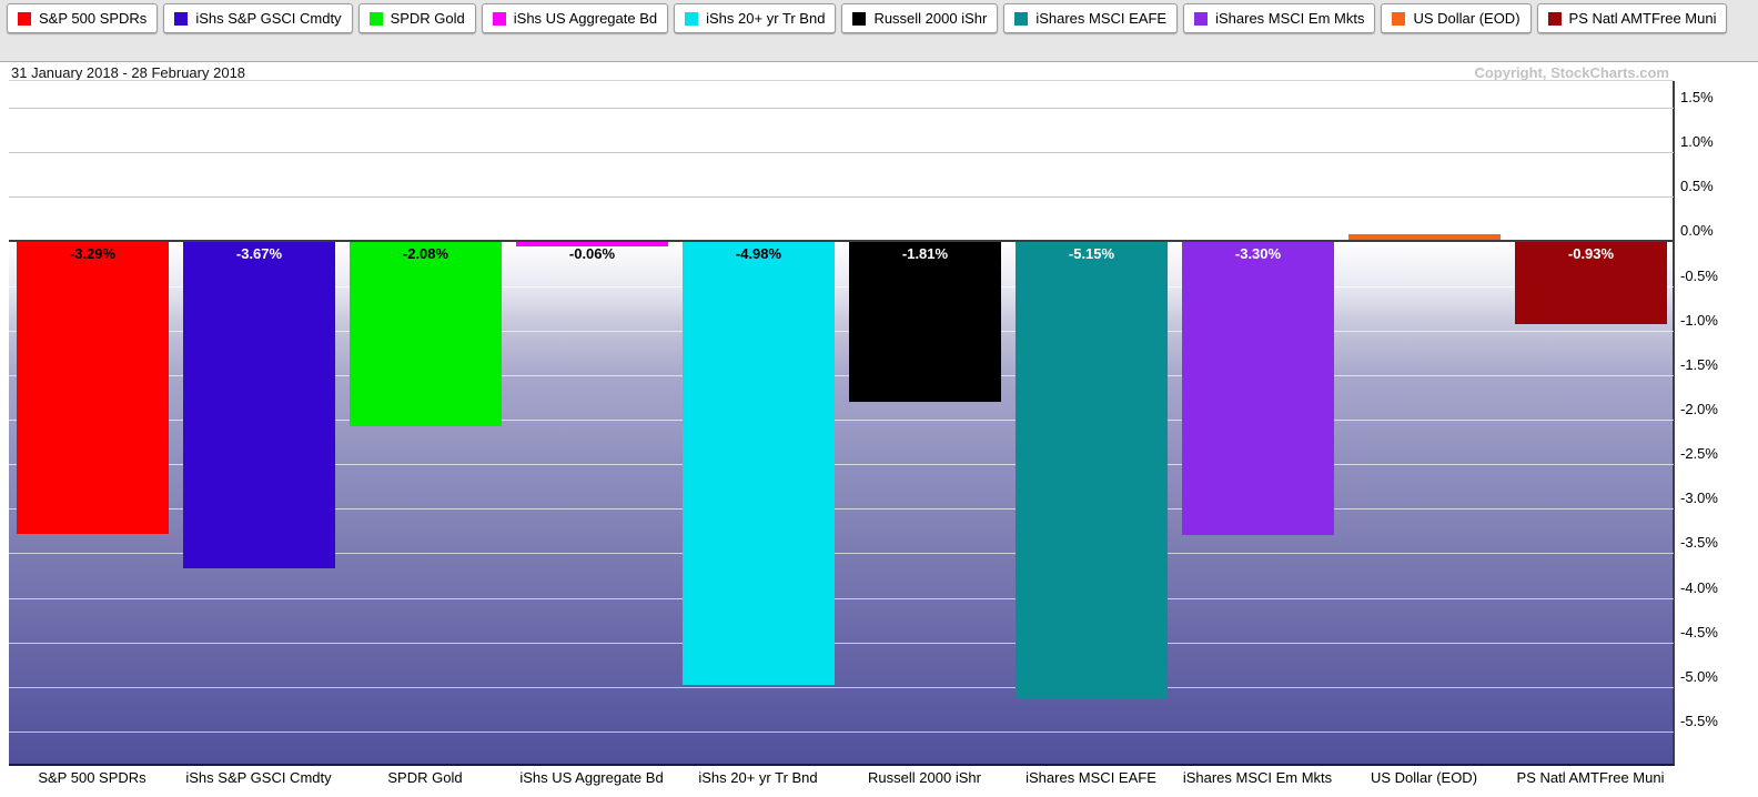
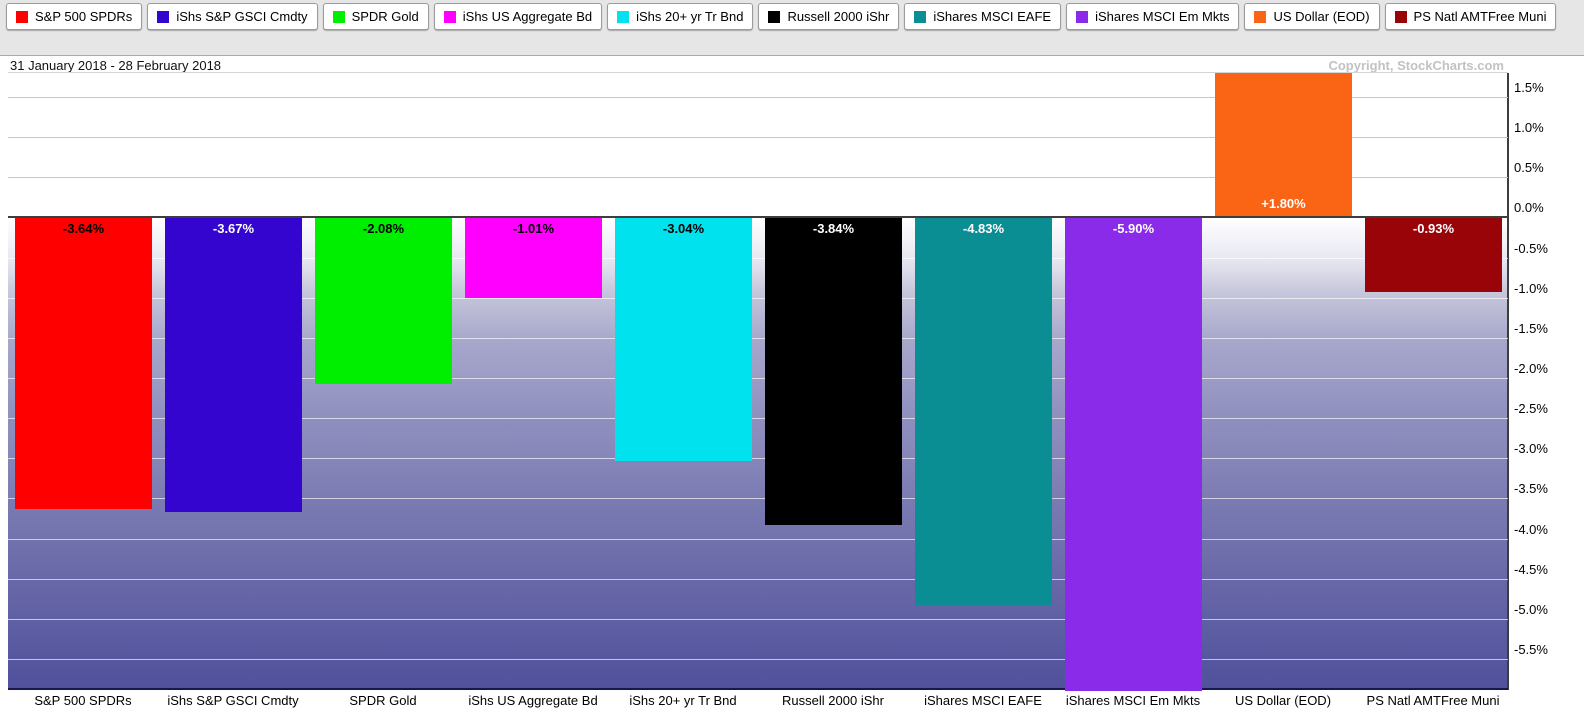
S&P 500 SPDRs: -3.29% -> -3.64%
iShs US Aggregate Bd: -0.06% -> -1.01%
iShs 20+ yr Tr Bnd: -4.98% -> -3.04%
Russell 2000 iShr: -1.81% -> -3.84%
iShares MSCI EAFE: -5.15% -> -4.83%
iShares MSCI Em Mkts: -3.30% -> -5.90%
US Dollar (EOD): +0.08% -> +1.80%
